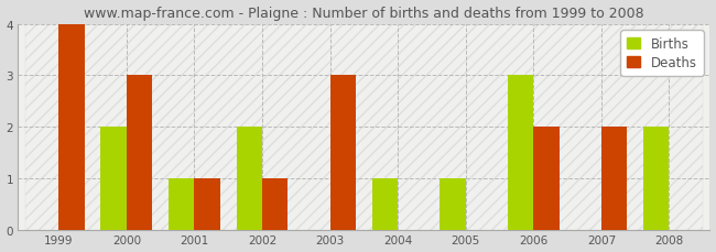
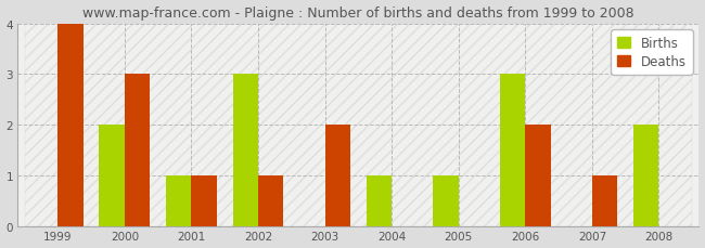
Births/2002: 2 -> 3
Deaths/2003: 3 -> 2
Deaths/2007: 2 -> 1
